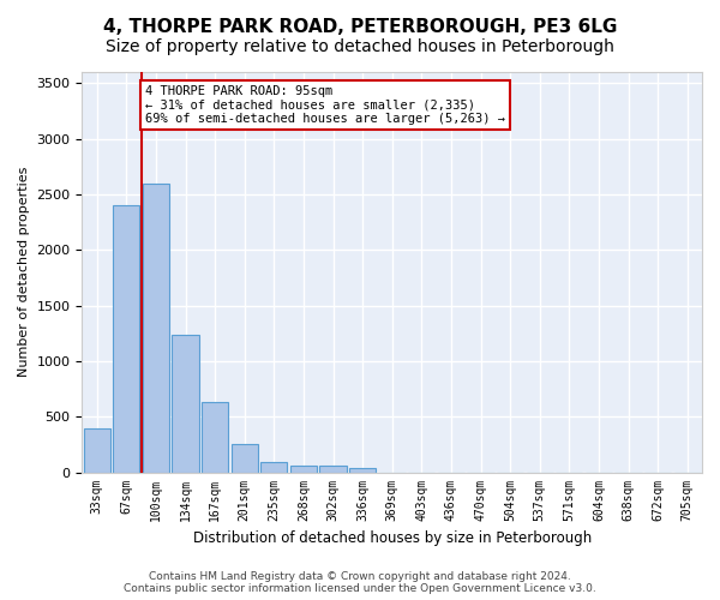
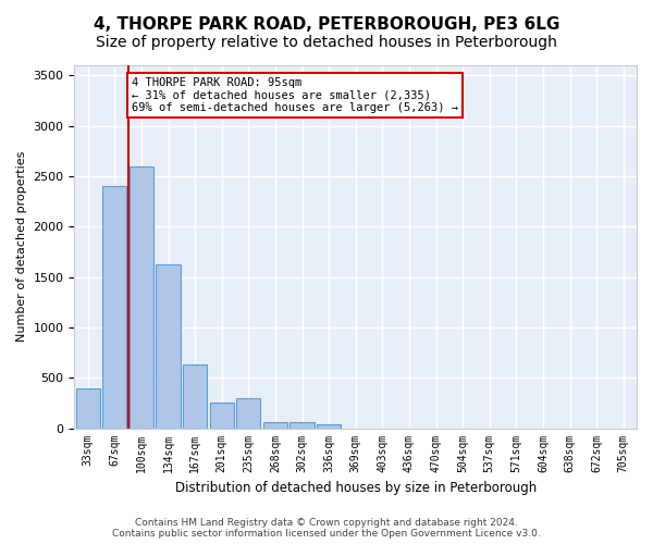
134sqm: 1240 -> 1620
235sqm: 90 -> 300
